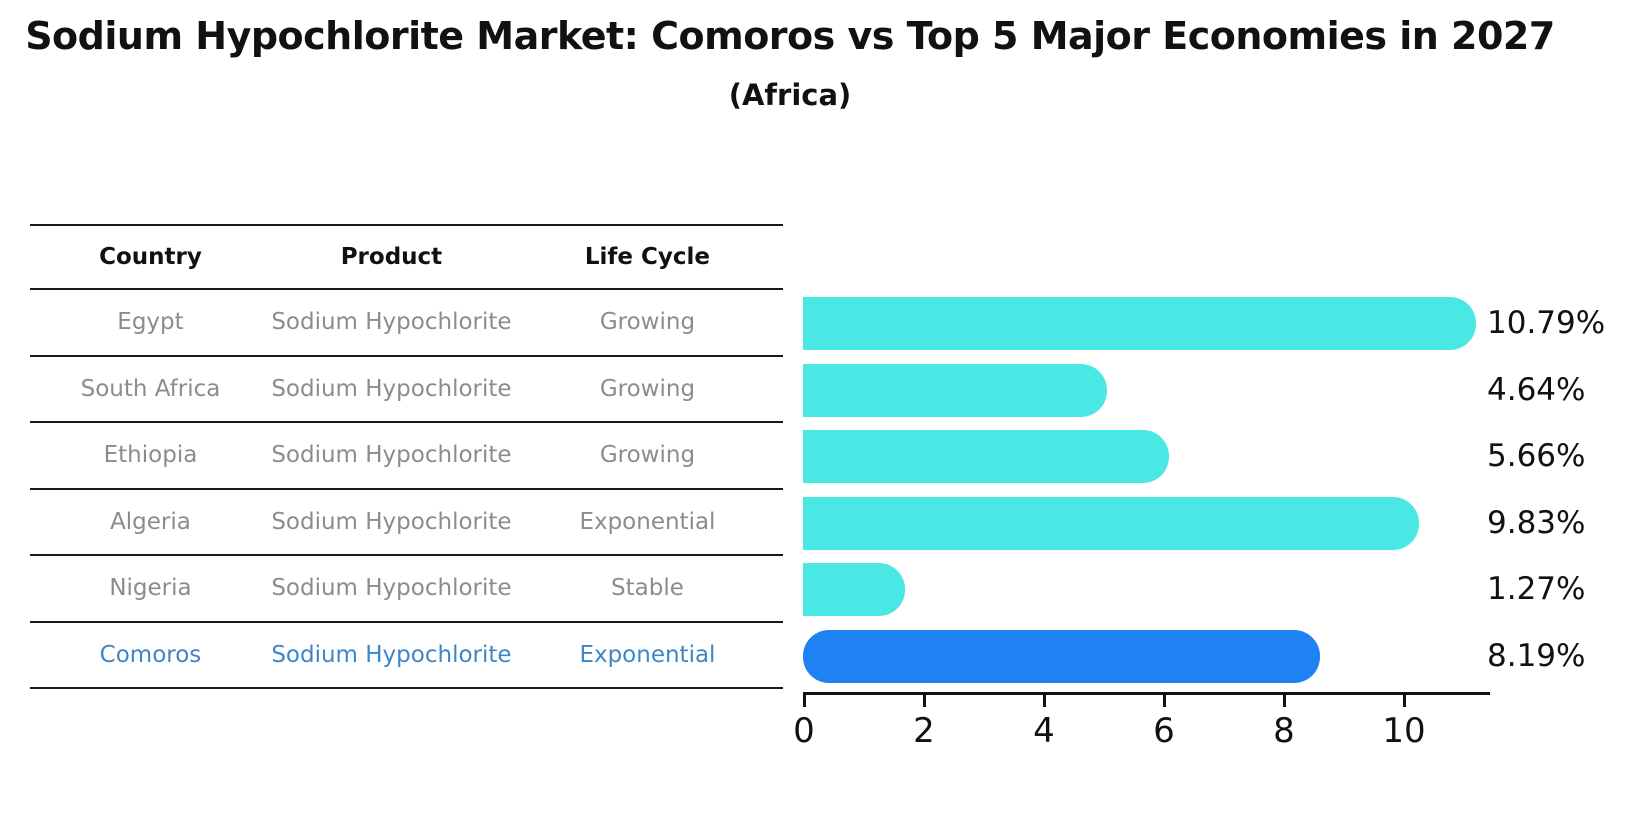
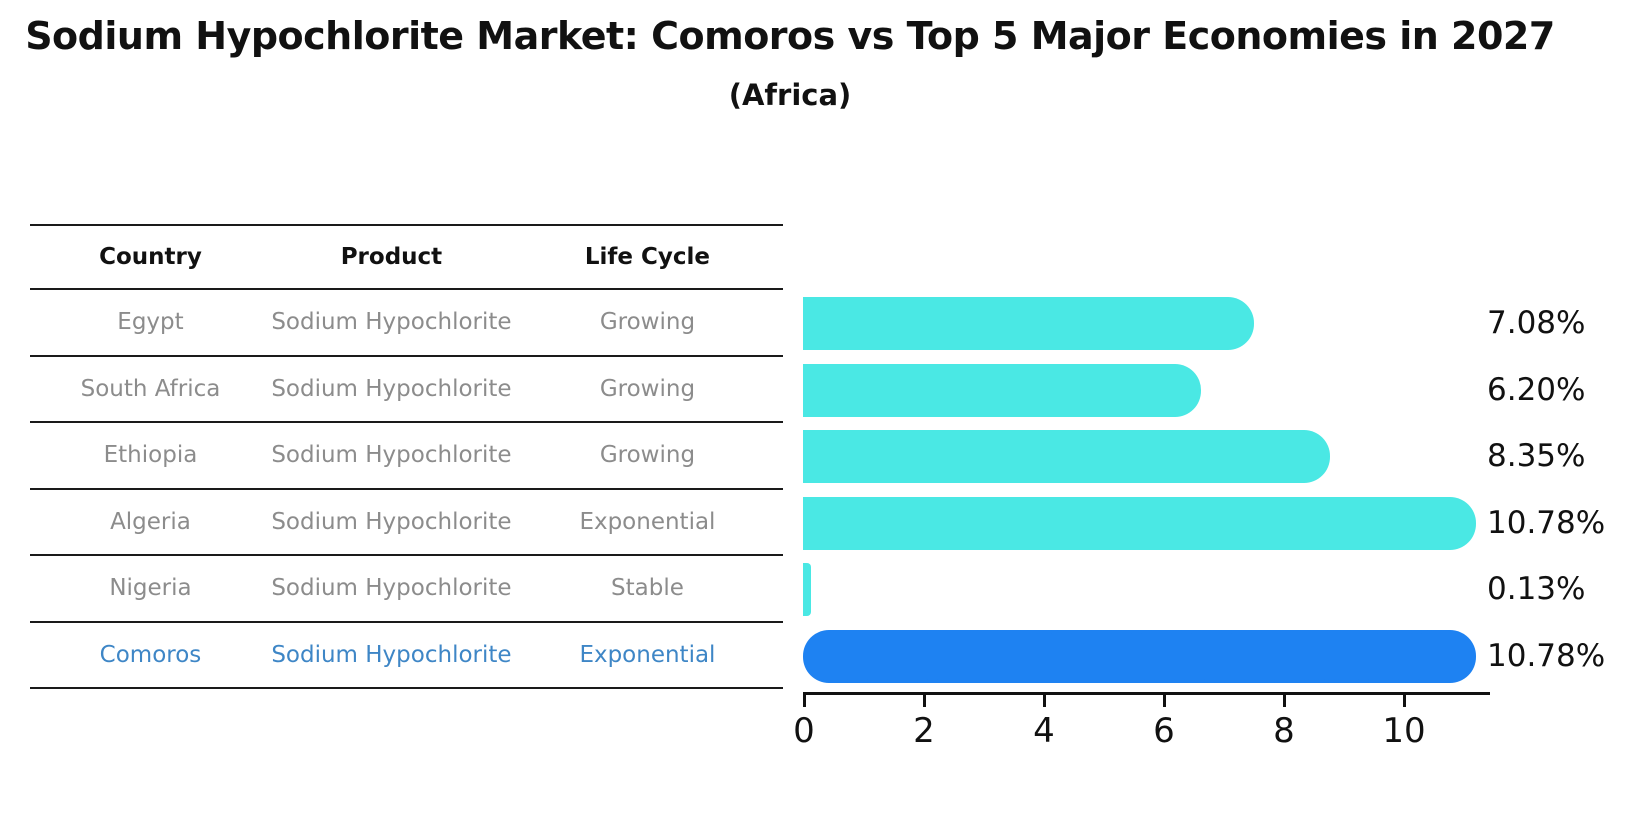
Egypt: 10.79% -> 7.08%
South Africa: 4.64% -> 6.20%
Ethiopia: 5.66% -> 8.35%
Algeria: 9.83% -> 10.78%
Nigeria: 1.27% -> 0.13%
Comoros: 8.19% -> 10.78%
